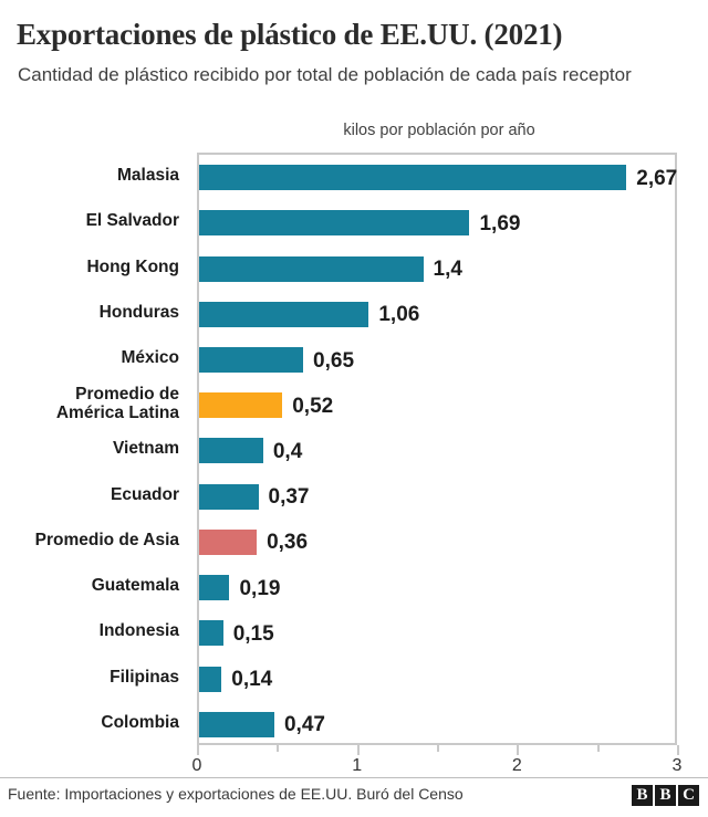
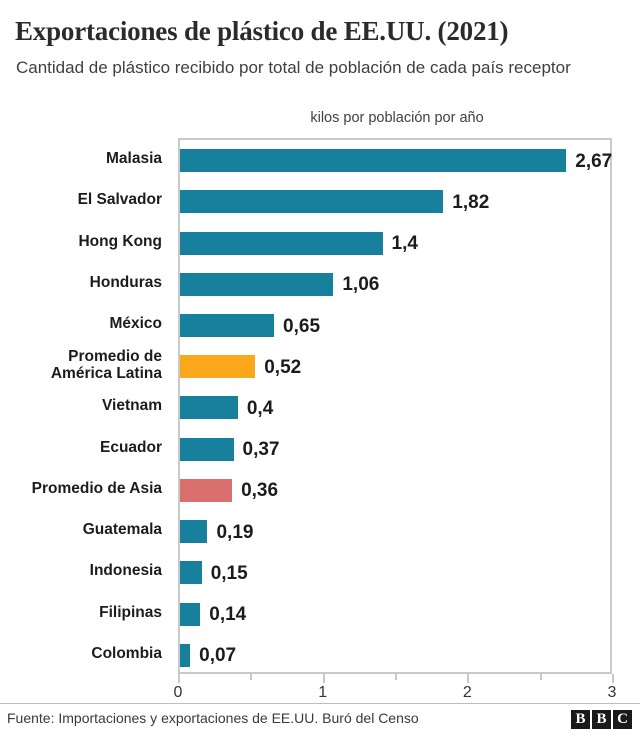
El Salvador: 1,69 -> 1,82
Colombia: 0,47 -> 0,07
